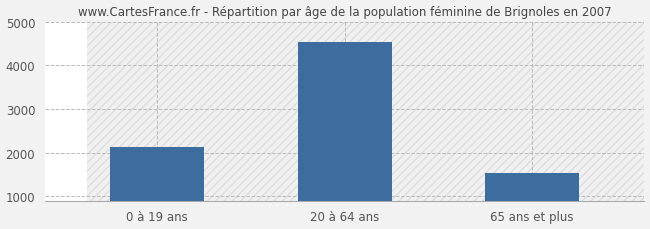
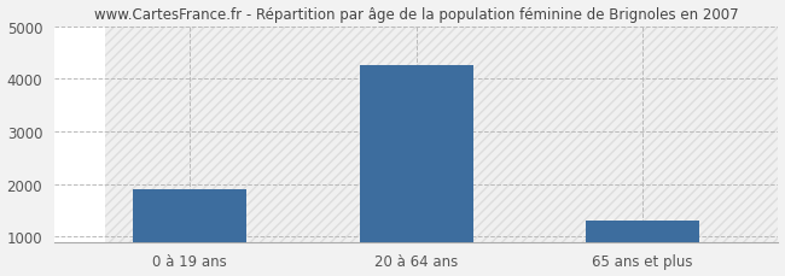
0 à 19 ans: 2120 -> 1900
20 à 64 ans: 4540 -> 4250
65 ans et plus: 1540 -> 1300
